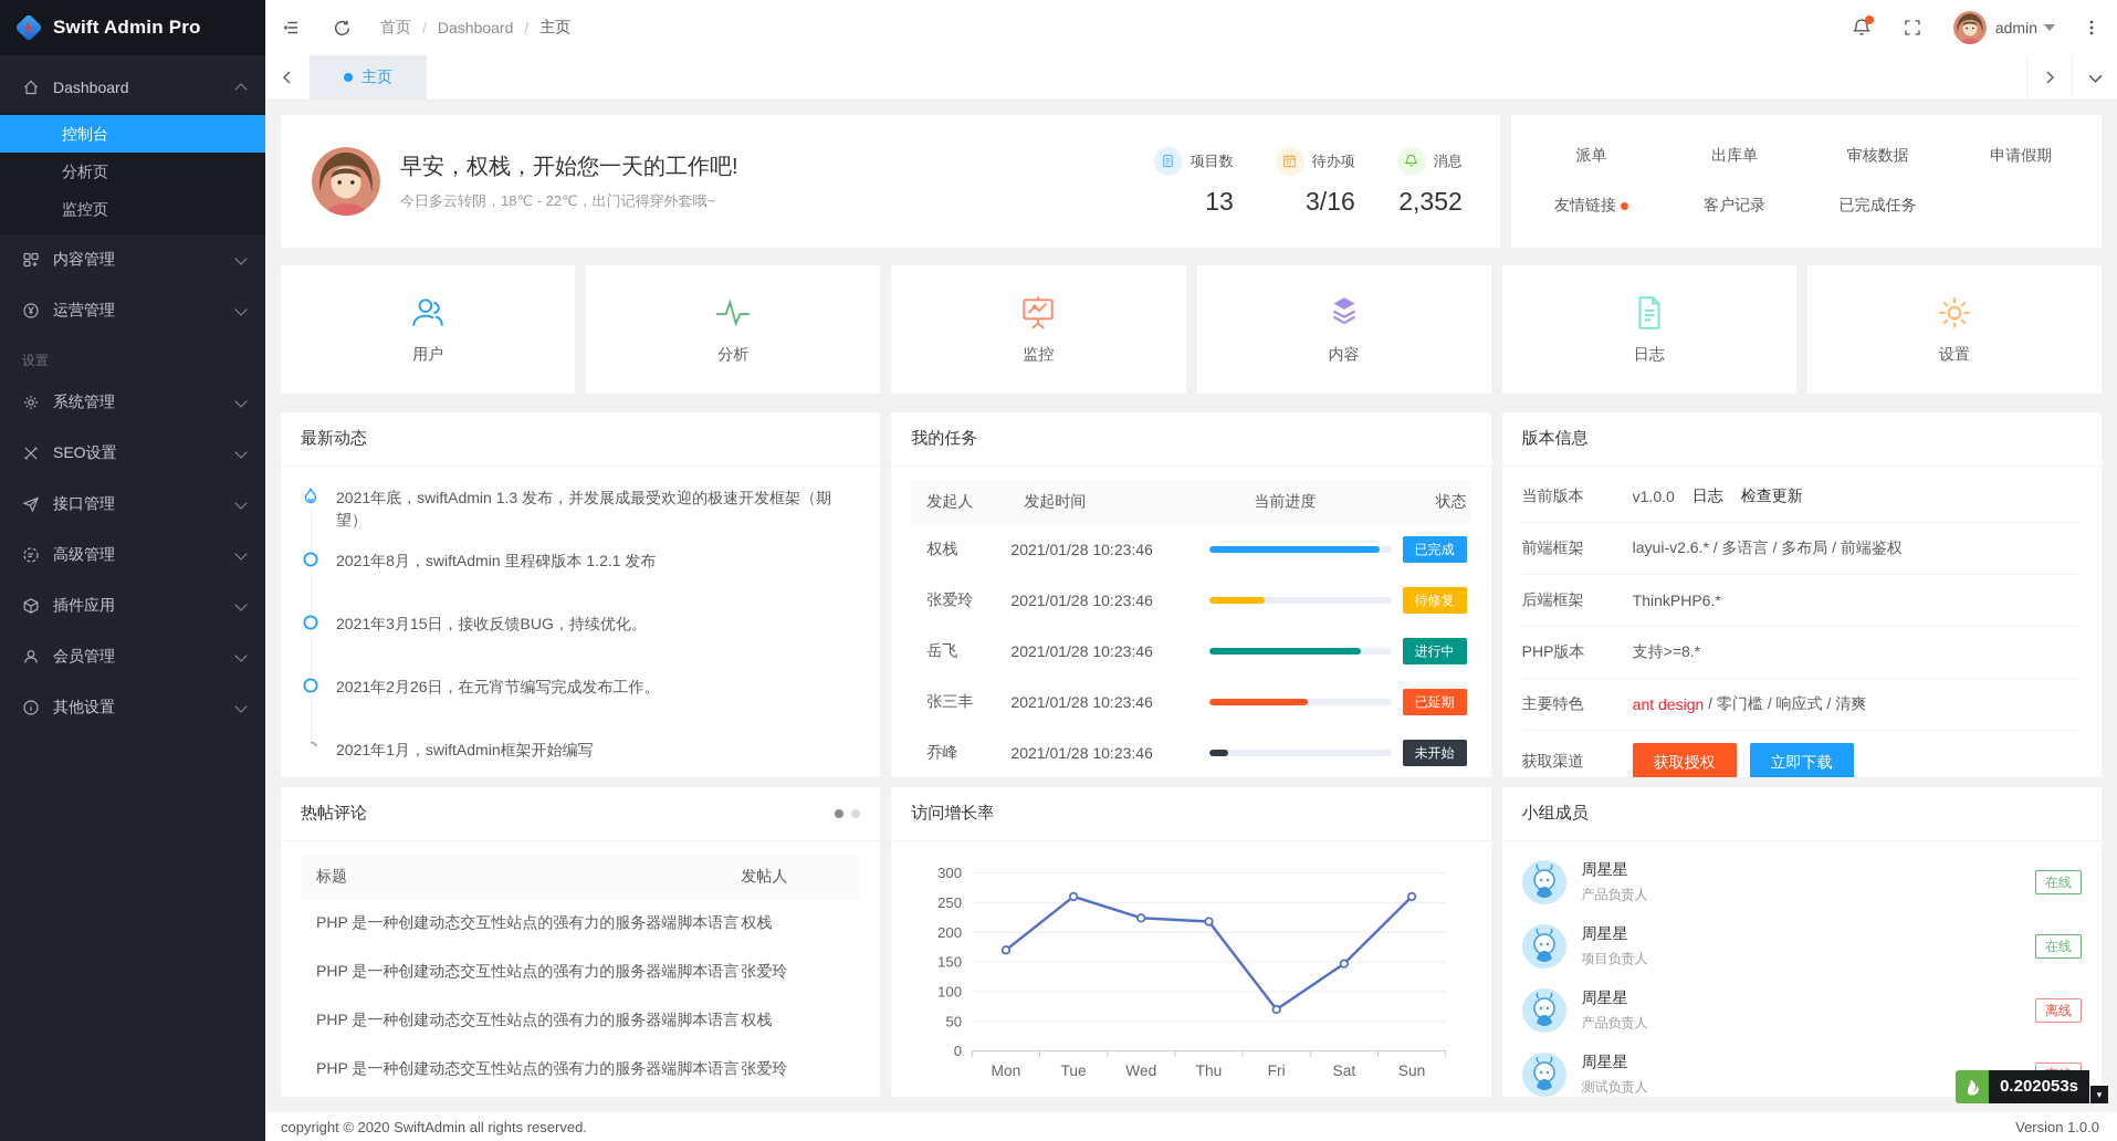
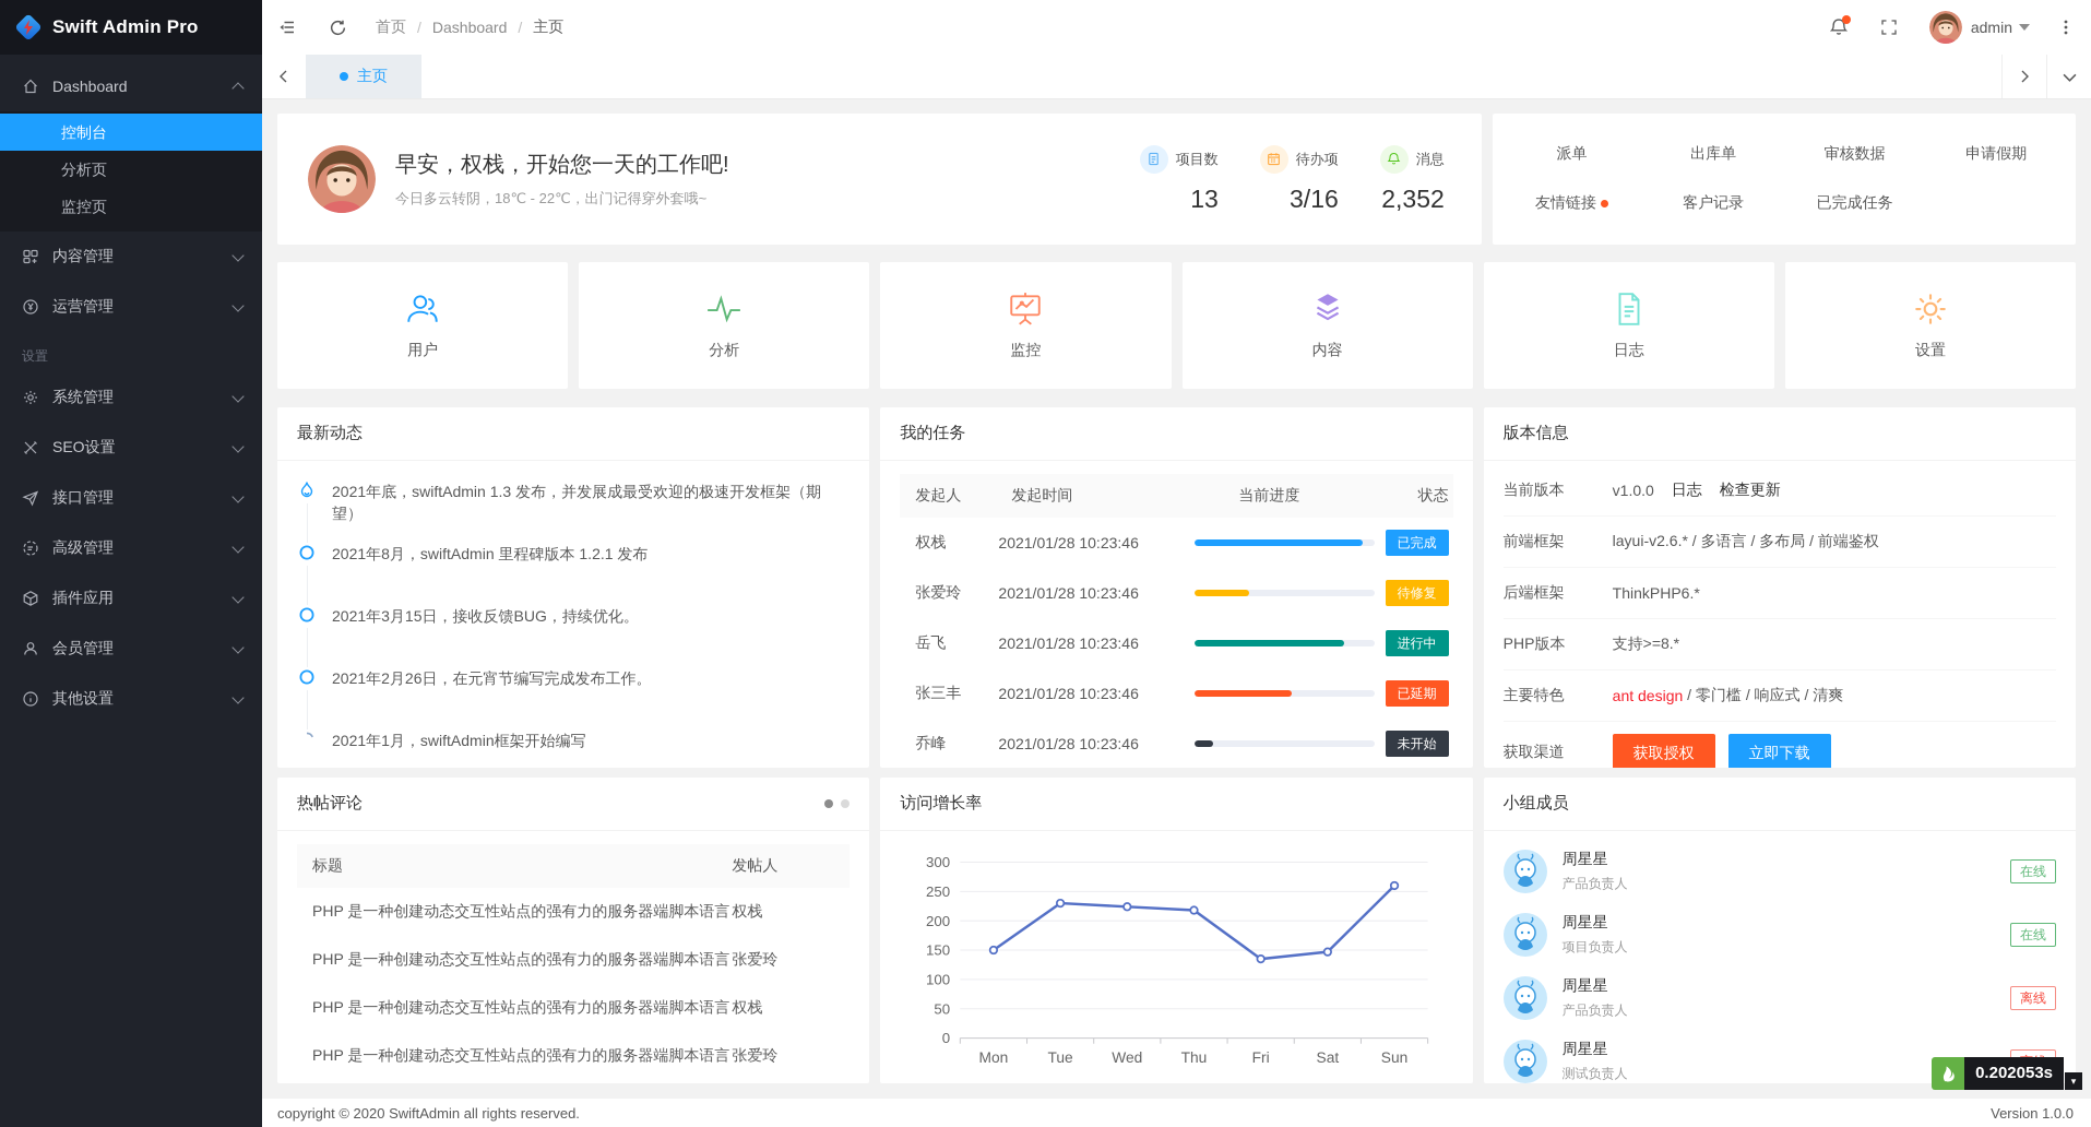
Mon: 170 -> 150
Tue: 260 -> 230
Fri: 70 -> 140
